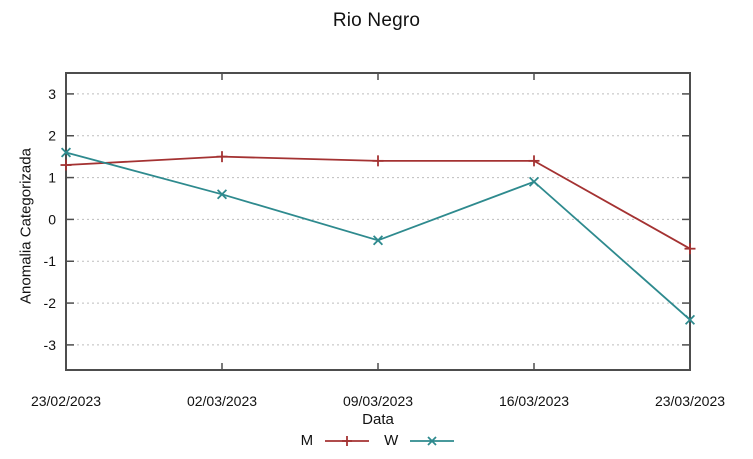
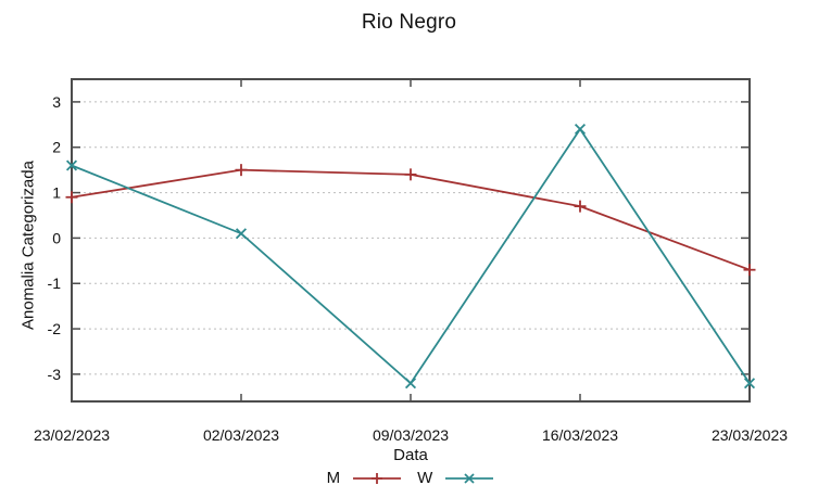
M/23/02/2023: 1.3 -> 0.9
W/02/03/2023: 0.6 -> 0.1
W/09/03/2023: -0.5 -> -3.2
M/16/03/2023: 1.4 -> 0.7
W/16/03/2023: 0.9 -> 2.4
W/23/03/2023: -2.4 -> -3.2
